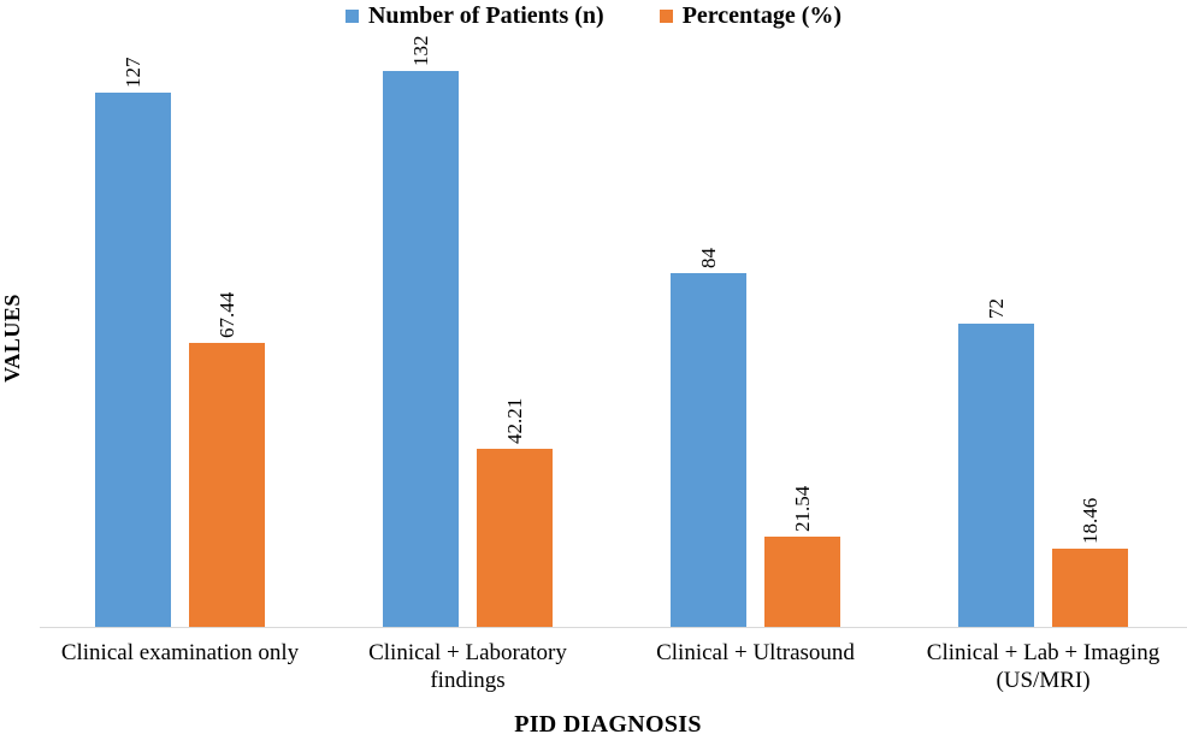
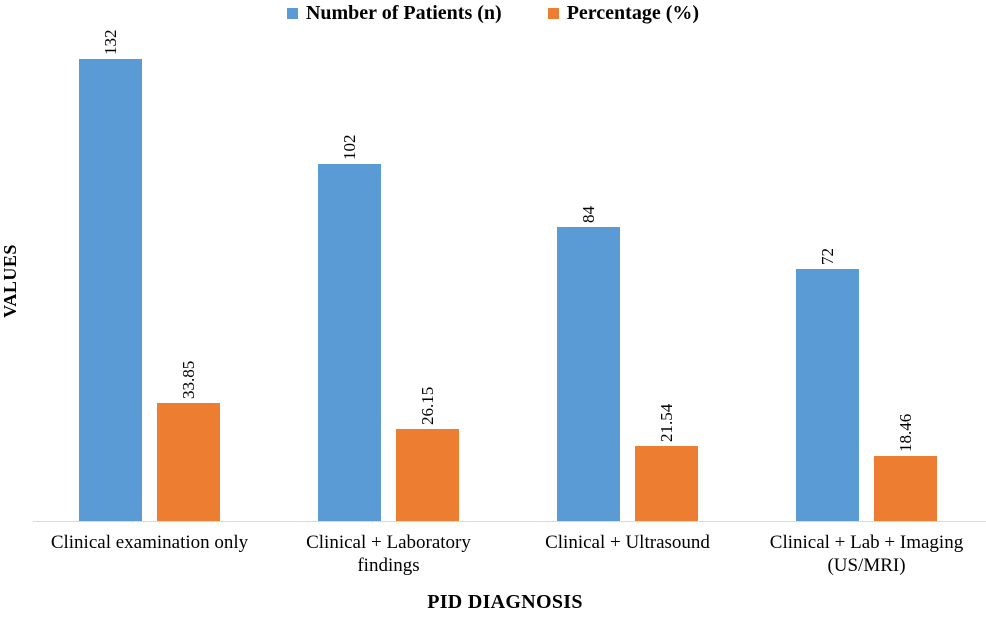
Number of Patients (n)/Clinical examination only: 127 -> 132
Percentage (%)/Clinical examination only: 67.44 -> 33.85
Number of Patients (n)/Clinical + Laboratory findings: 132 -> 102
Percentage (%)/Clinical + Laboratory findings: 42.21 -> 26.15
